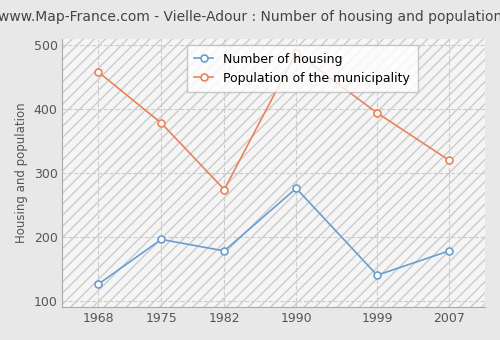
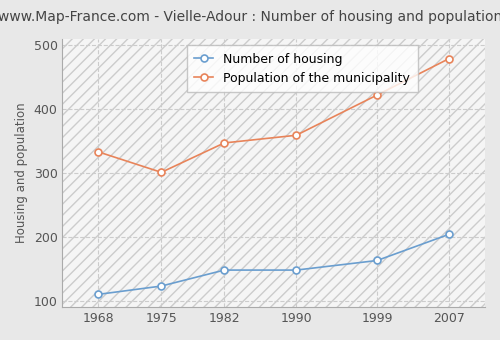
Number of housing/1968: 126 -> 110
Population of the municipality/1968: 458 -> 333
Number of housing/1975: 196 -> 123
Population of the municipality/1975: 378 -> 301
Number of housing/1982: 178 -> 148
Population of the municipality/1982: 274 -> 347
Number of housing/1990: 276 -> 148
Population of the municipality/1990: 488 -> 359
Number of housing/1999: 140 -> 163
Population of the municipality/1999: 394 -> 422
Number of housing/2007: 178 -> 204
Population of the municipality/2007: 320 -> 479
